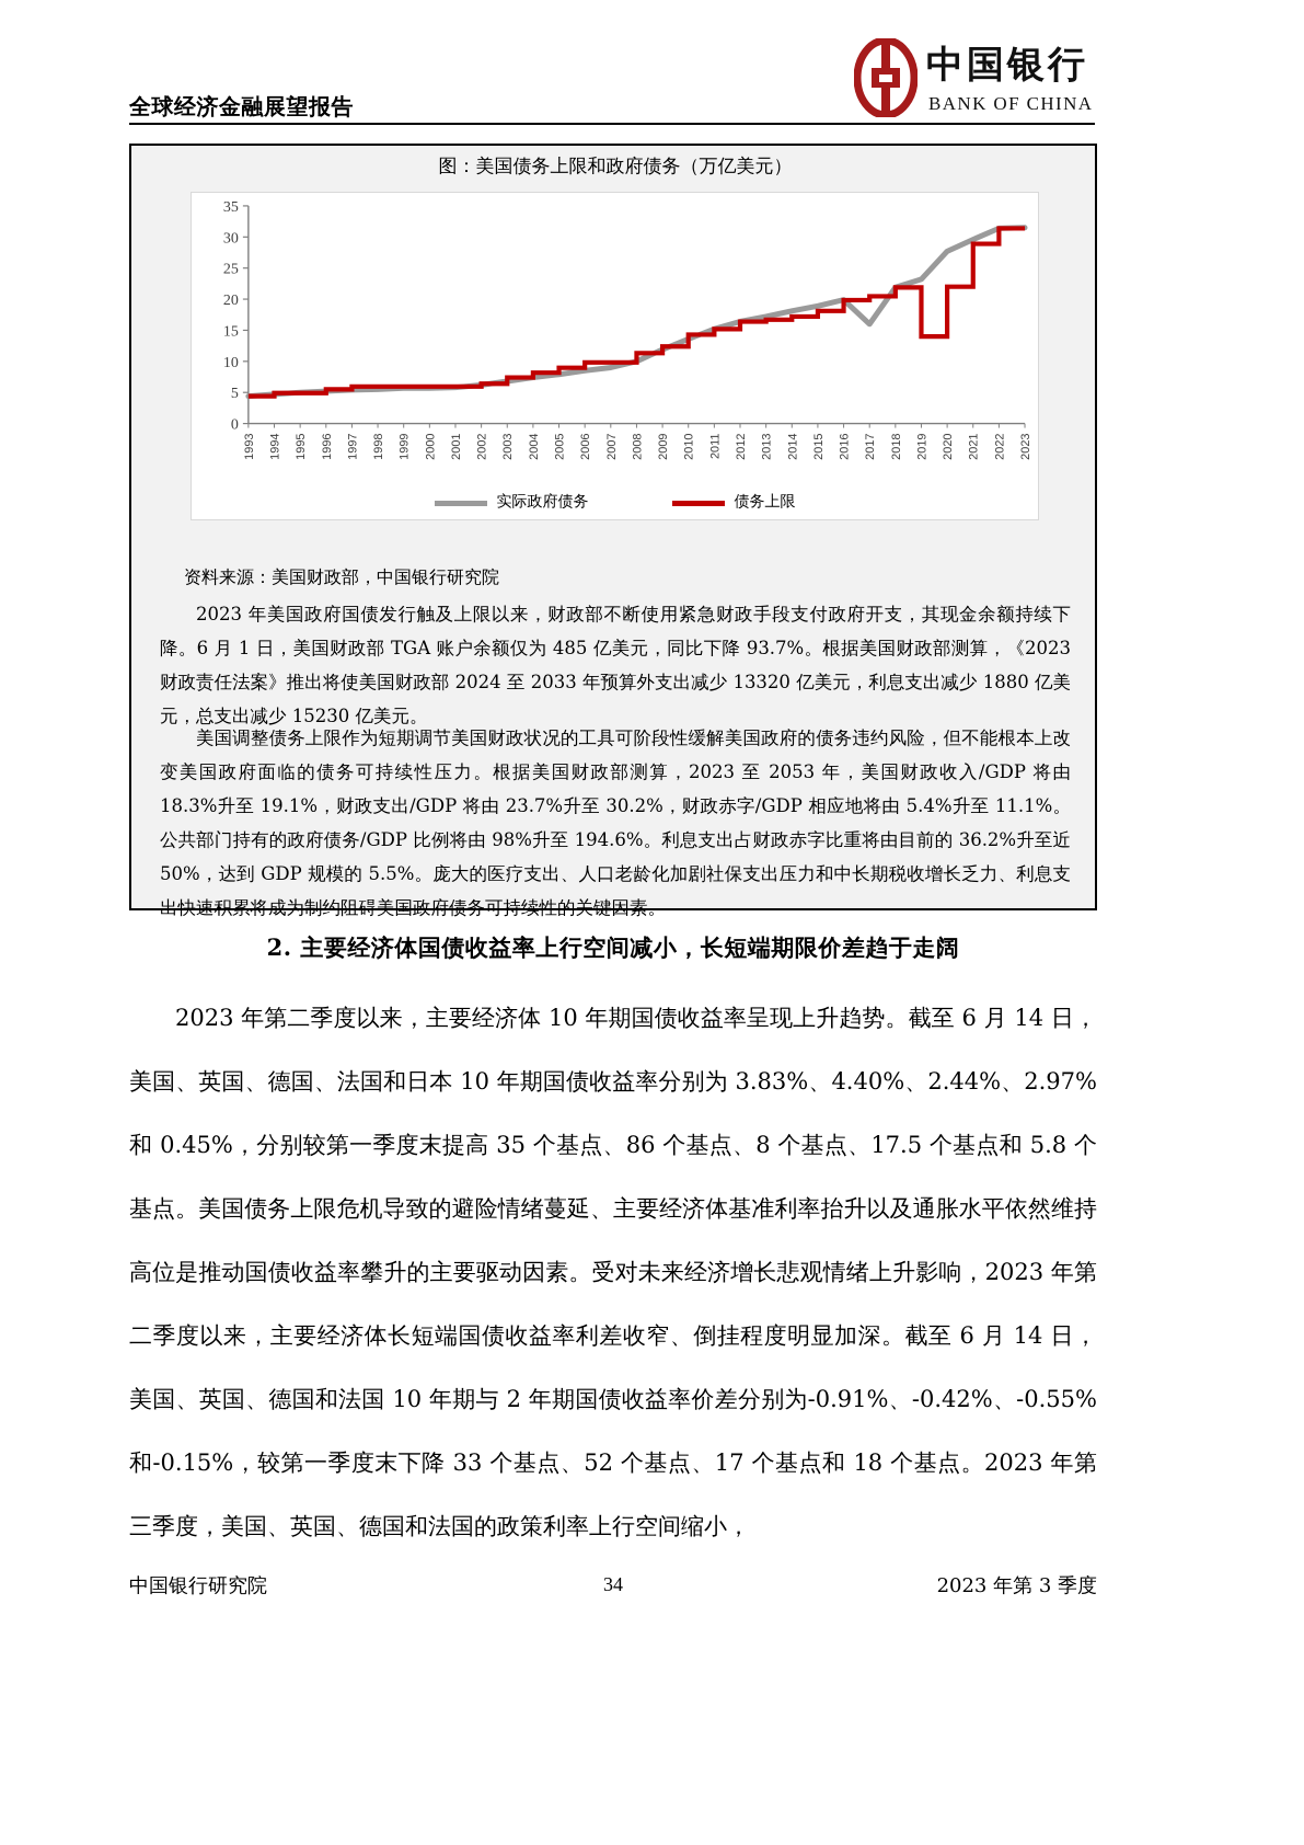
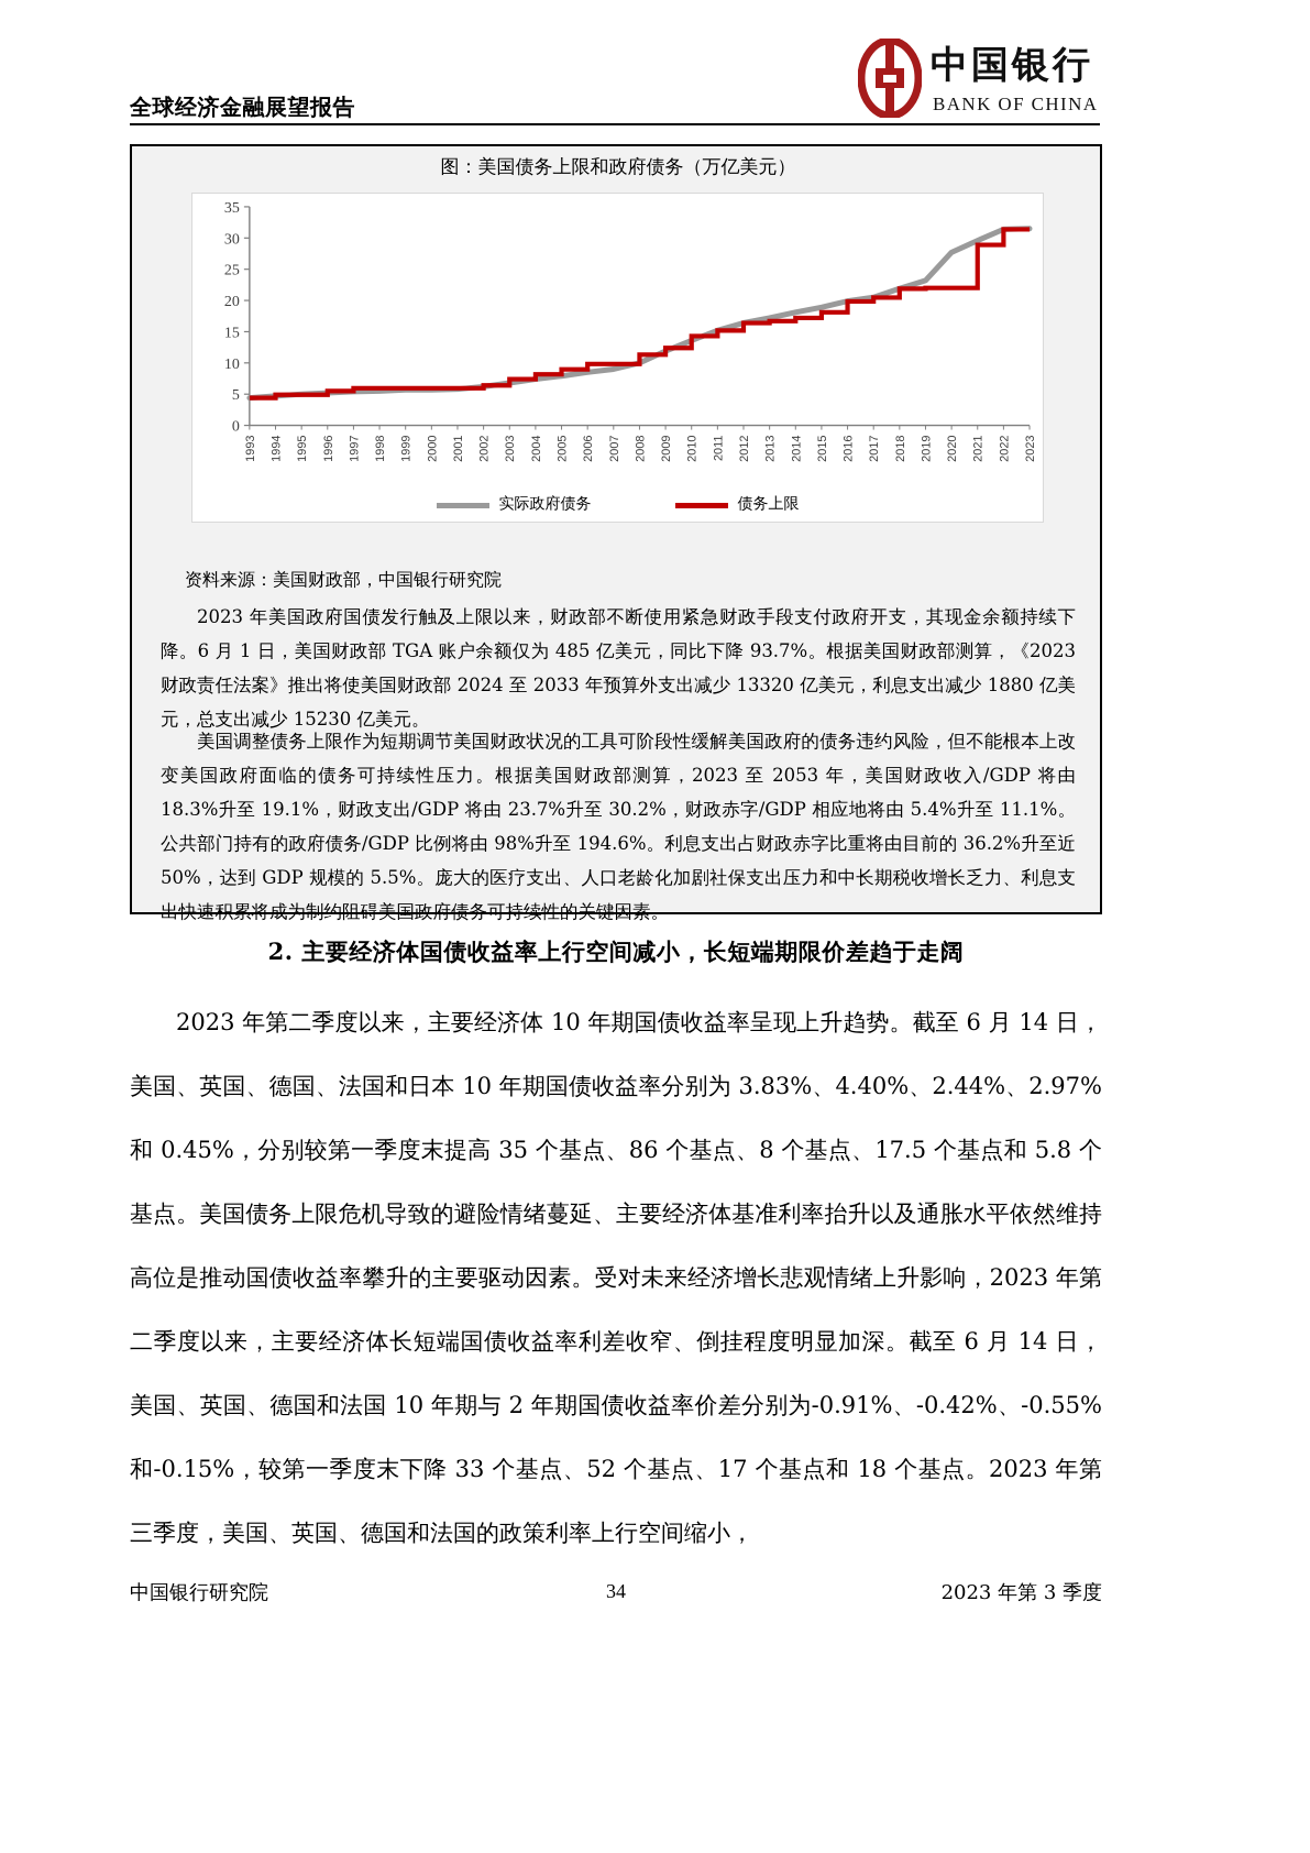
实际政府债务/2017: 16 -> 20
债务上限/2019: 14 -> 22
